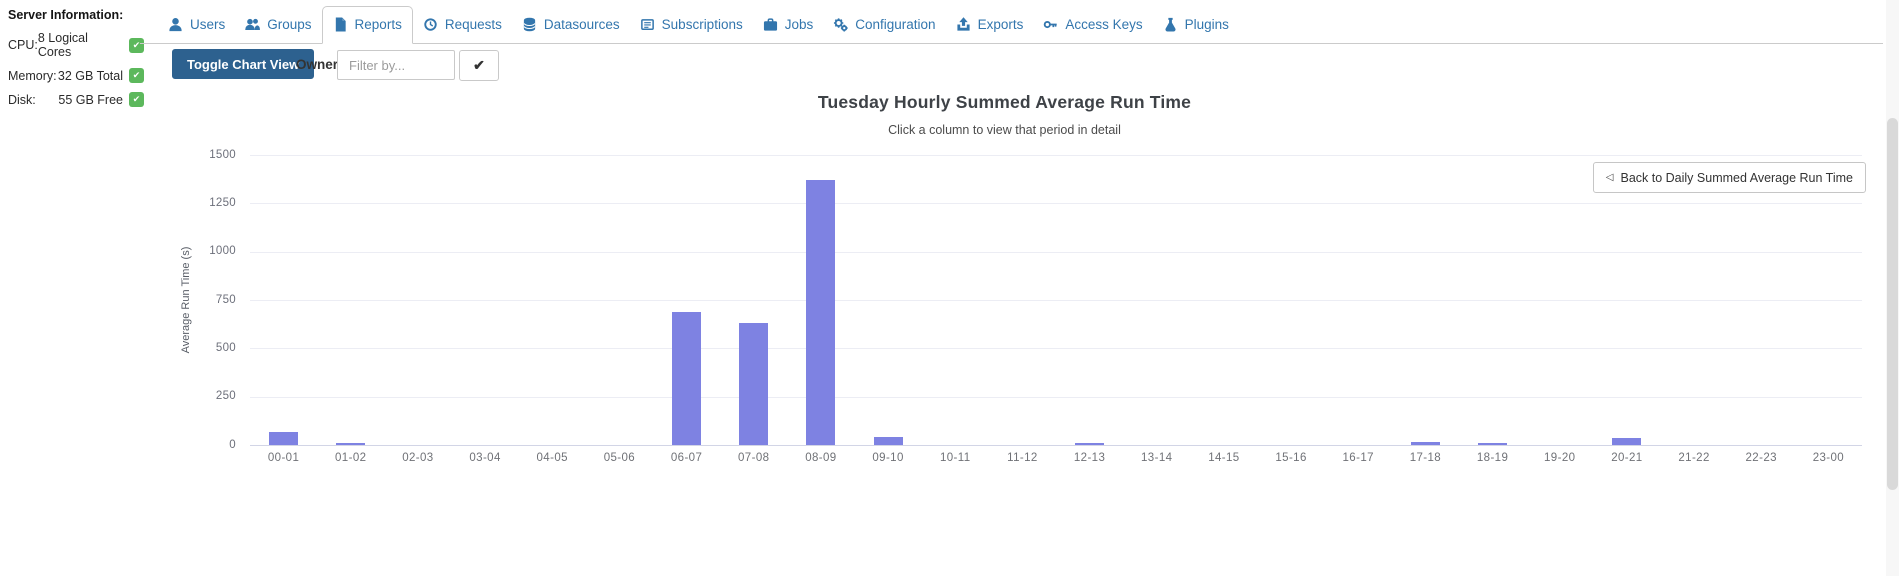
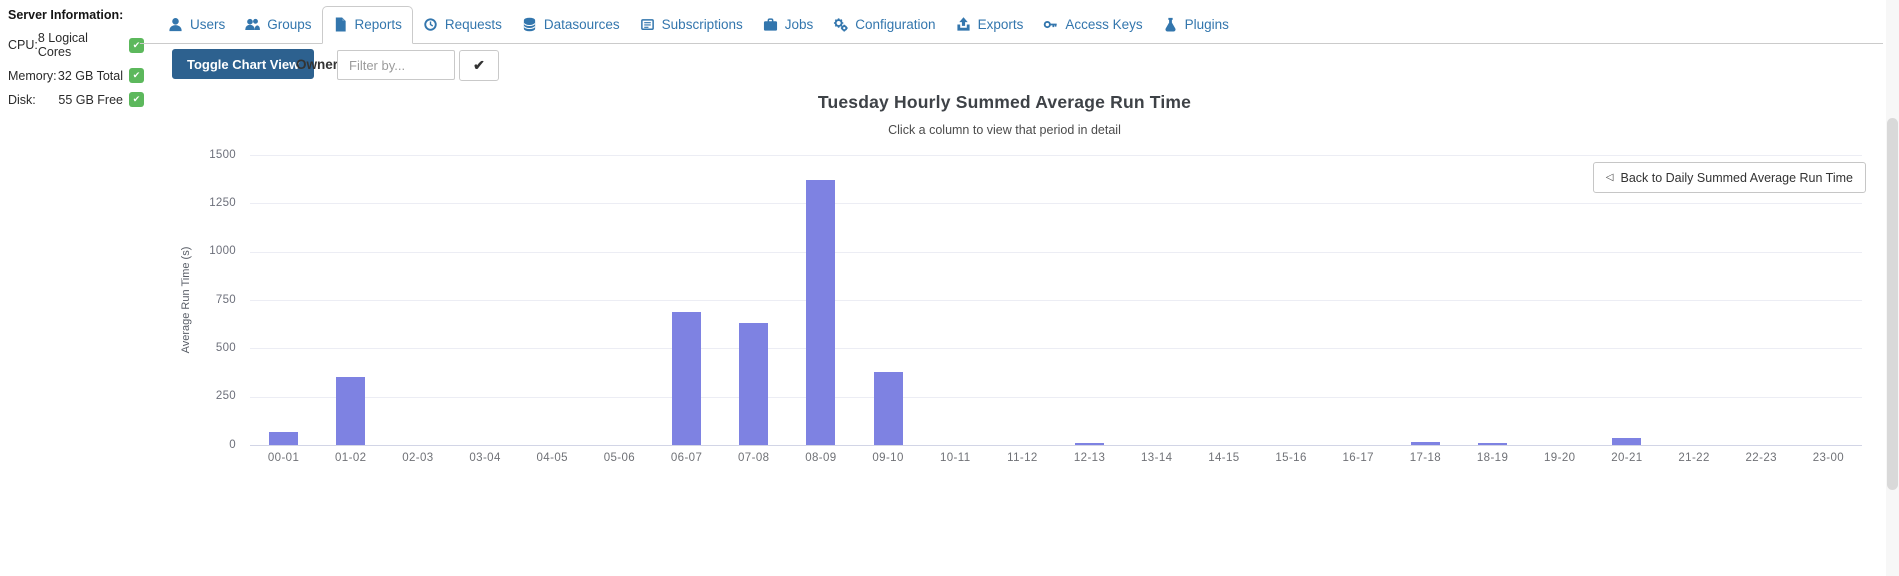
01-02: 10 -> 350
09-10: 40 -> 380
